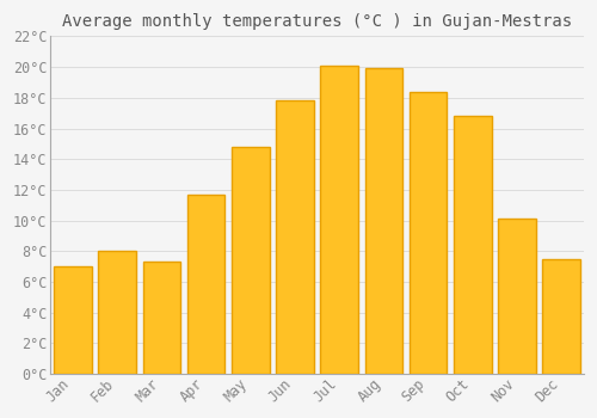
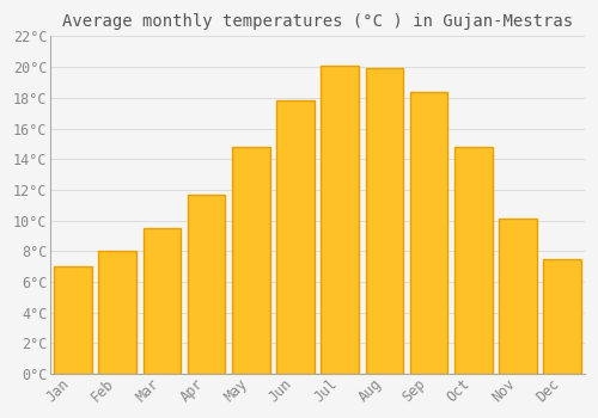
Mar: 7.3°C -> 9.5°C
Oct: 16.8°C -> 14.8°C
